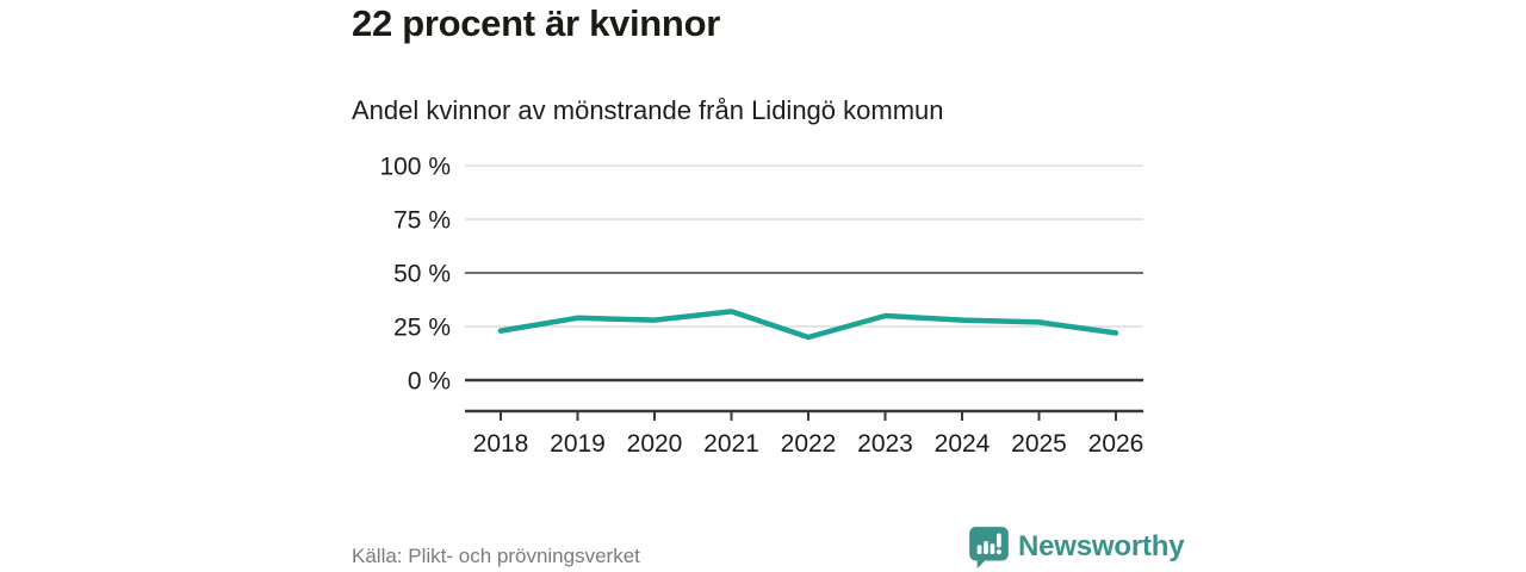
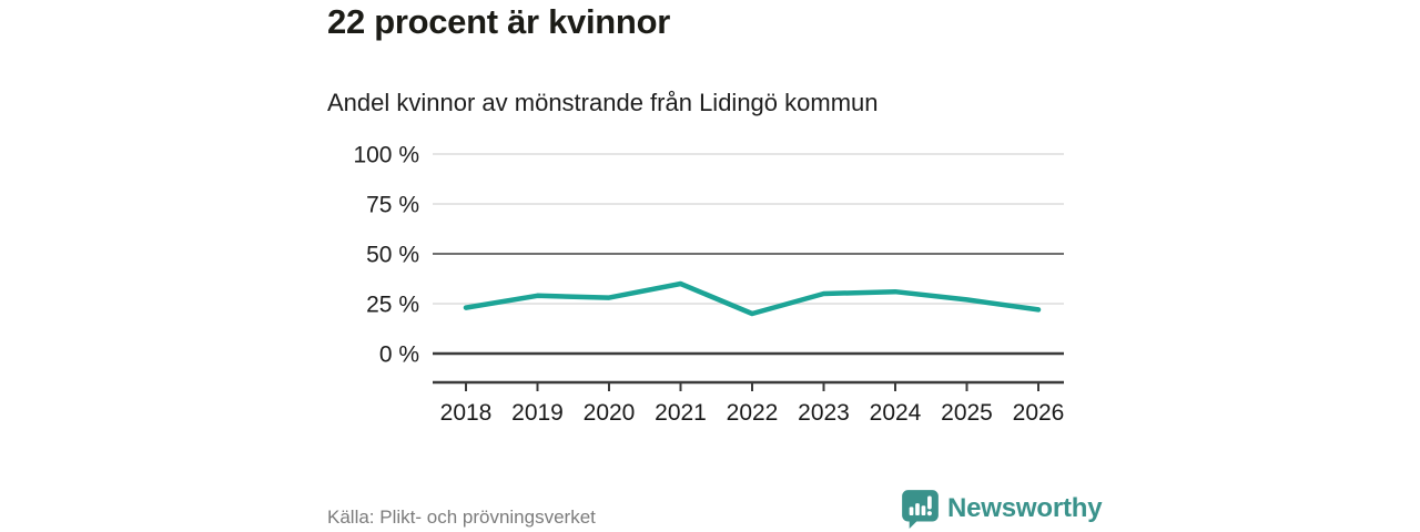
2021: 32% -> 35%
2024: 28% -> 31%
